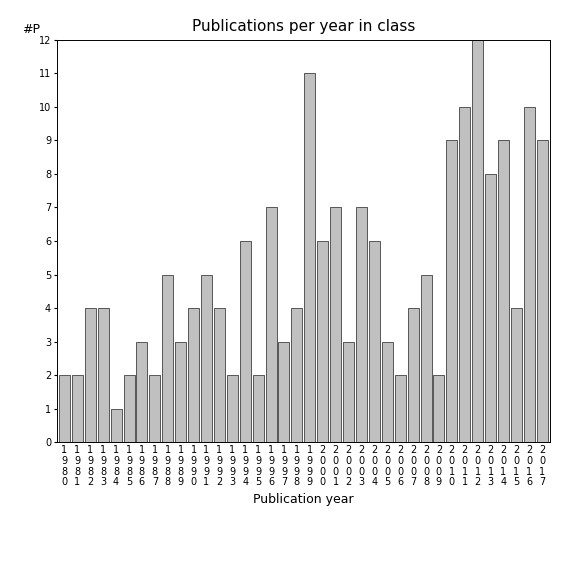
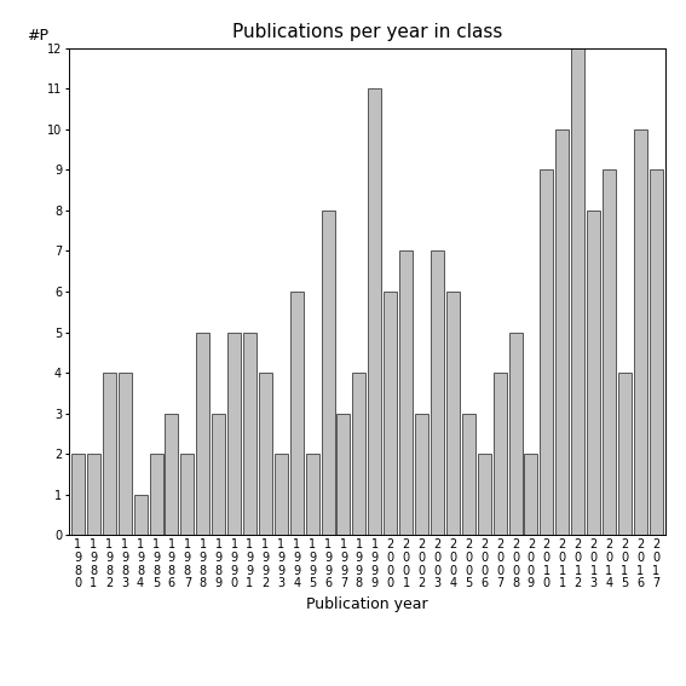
1 9 9 0: 4 -> 5
1 9 9 6: 7 -> 8
